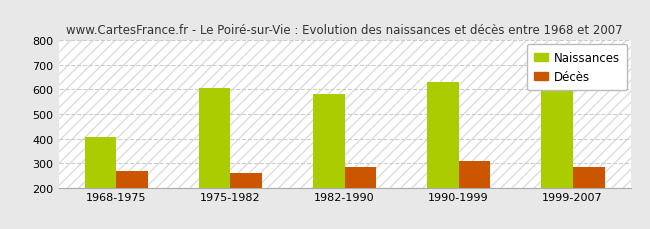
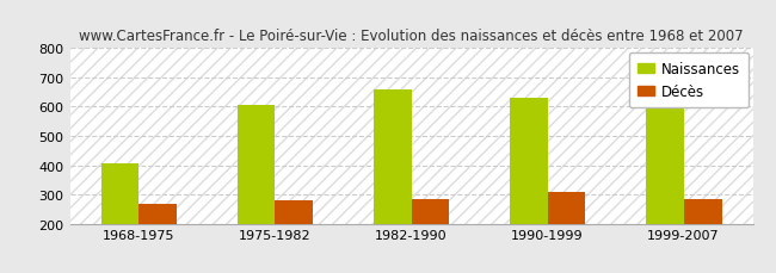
Décès/1975-1982: 258 -> 280
Naissances/1982-1990: 583 -> 660
